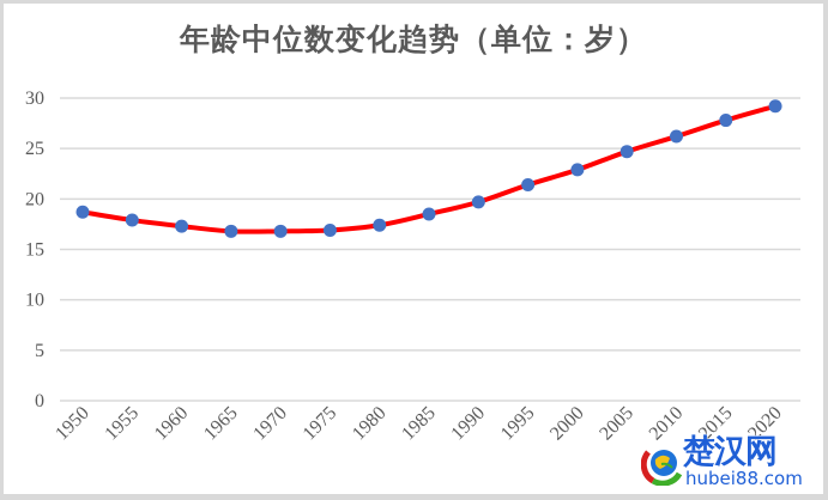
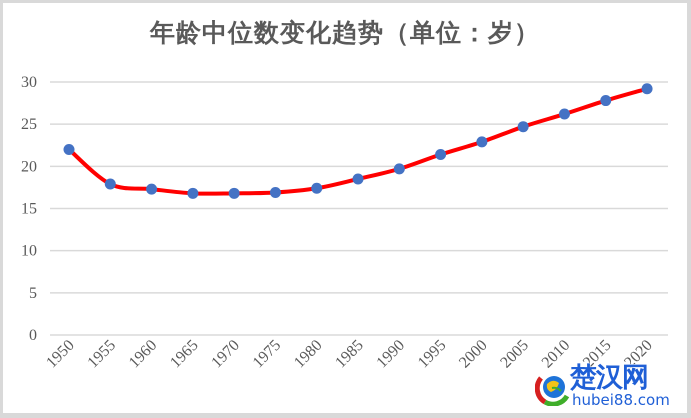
1950: 19 -> 22
